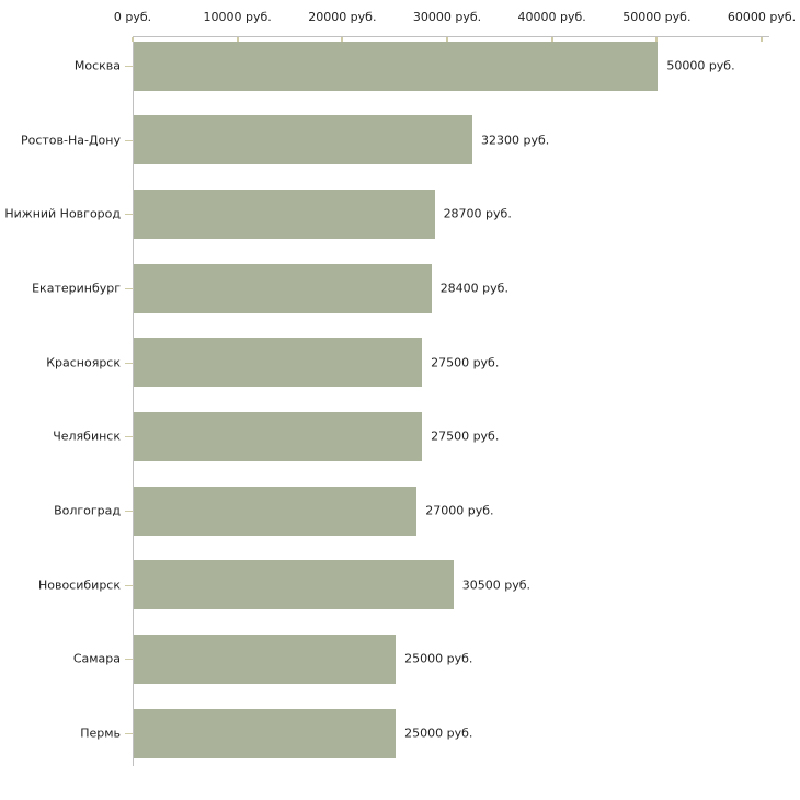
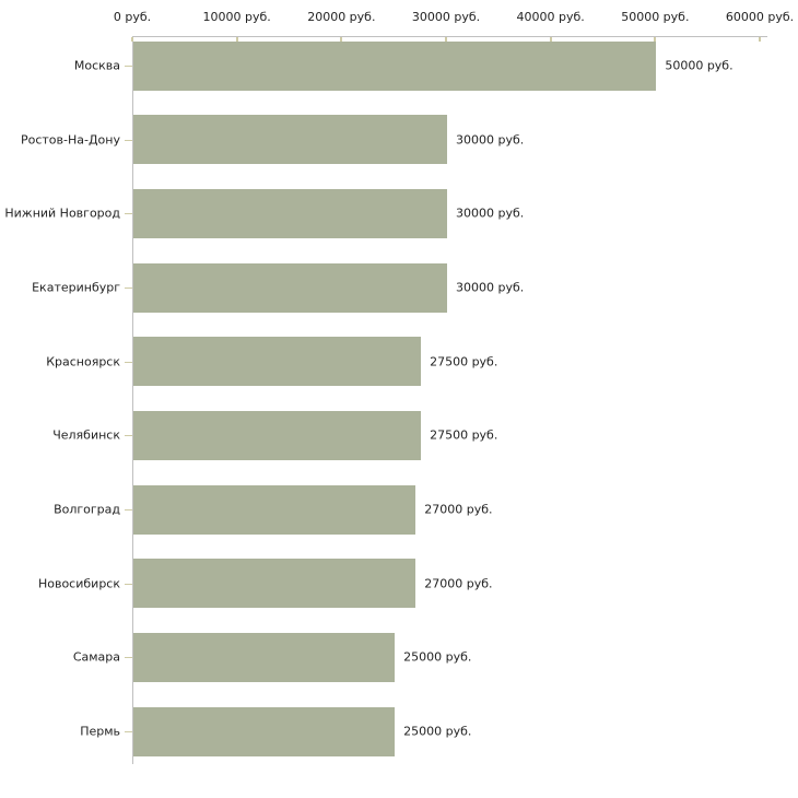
Ростов-На-Дону: 32300 -> 30000
Нижний Новгород: 28700 -> 30000
Екатеринбург: 28400 -> 30000
Новосибирск: 30500 -> 27000
